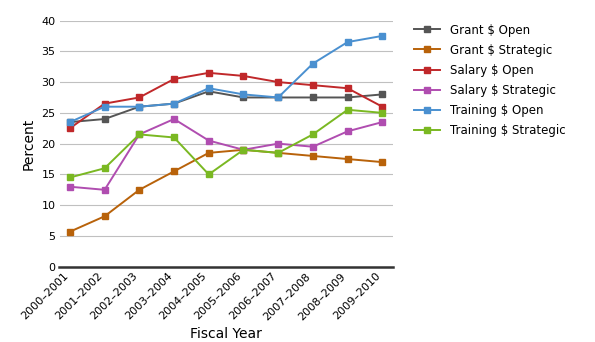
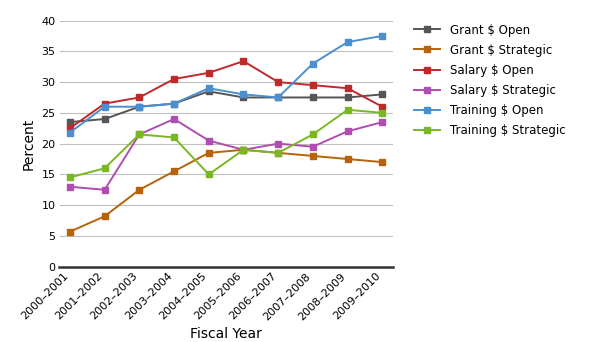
Training $ Open/2000–2001: 23.5 -> 21.8
Salary $ Open/2005–2006: 31.0 -> 33.4
